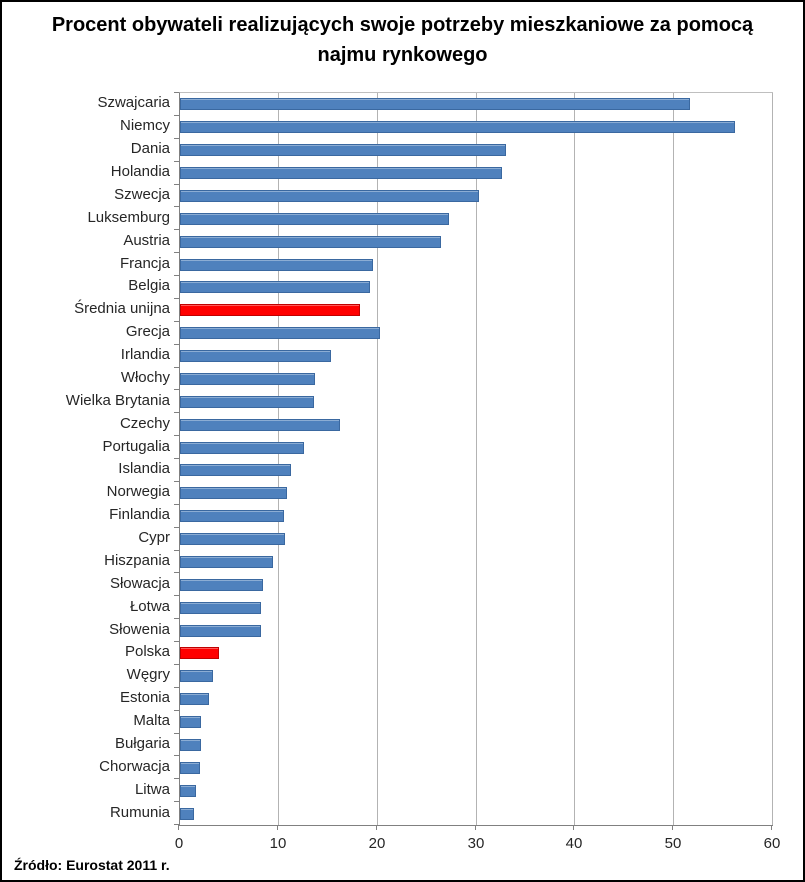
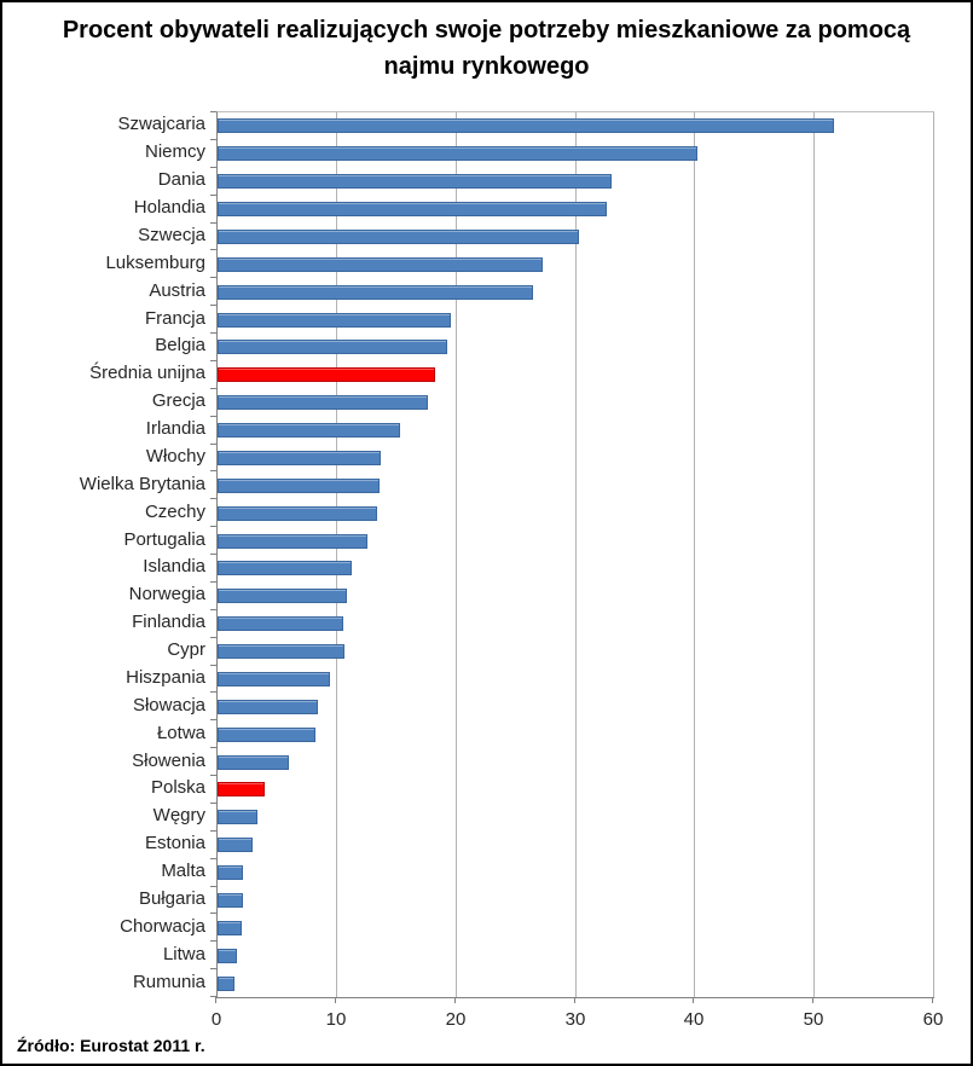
Niemcy: 56 -> 40
Grecja: 20 -> 17
Czechy: 16 -> 13
Słowenia: 8 -> 6
